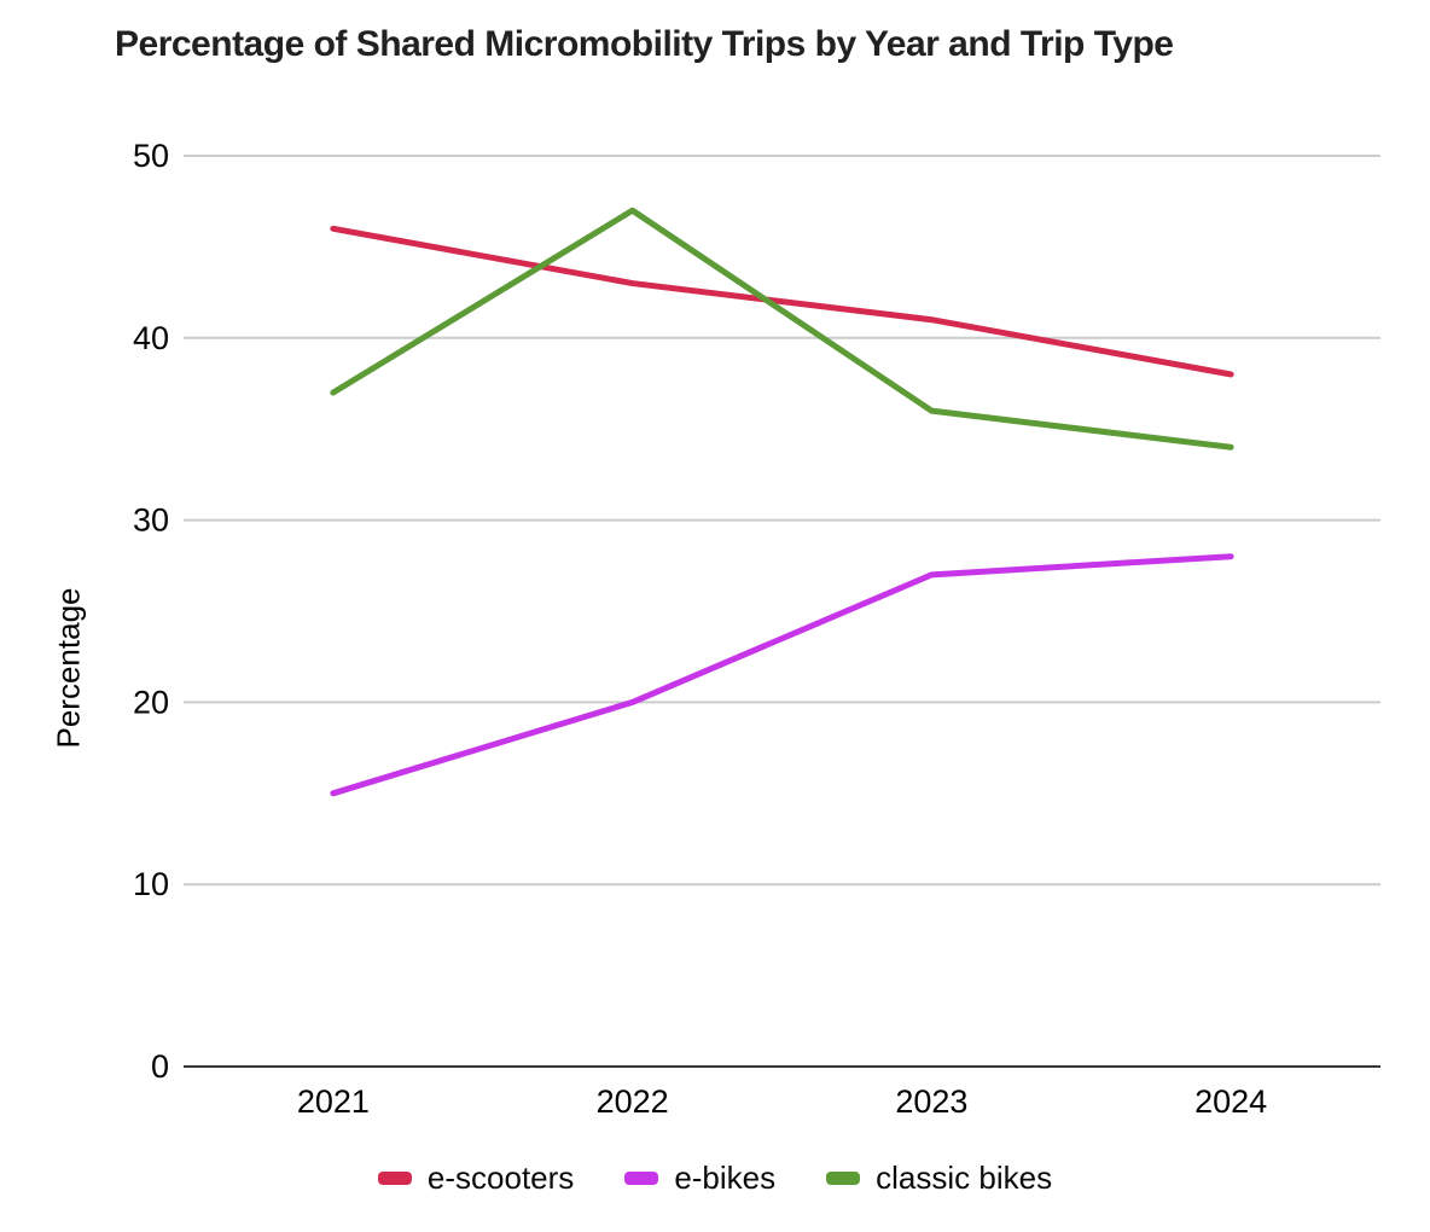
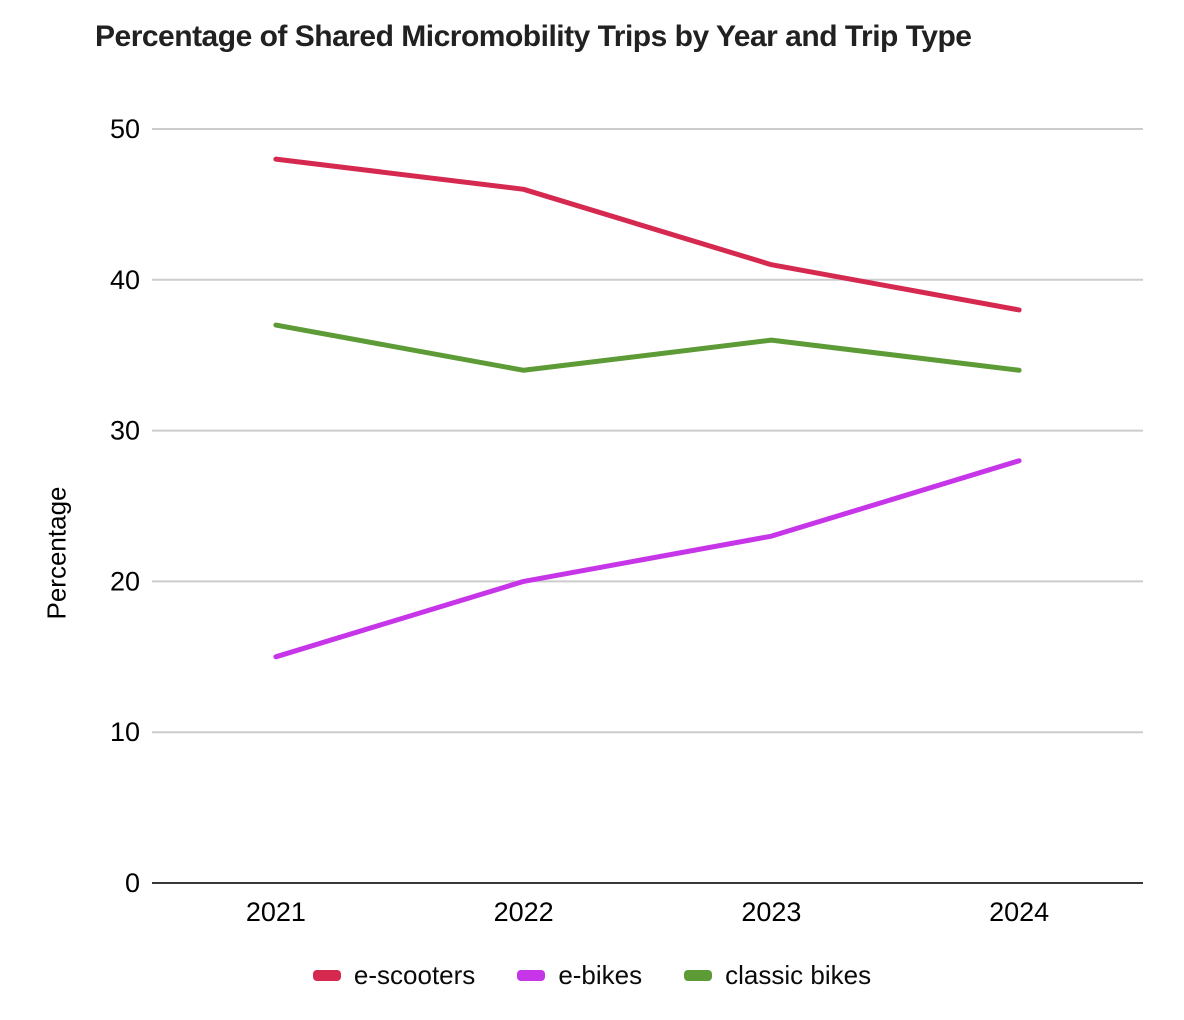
e-scooters/2021: 46 -> 48
e-scooters/2022: 43 -> 46
classic bikes/2022: 47 -> 34
e-bikes/2023: 27 -> 23
